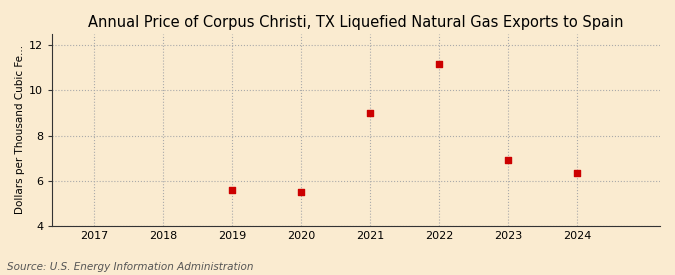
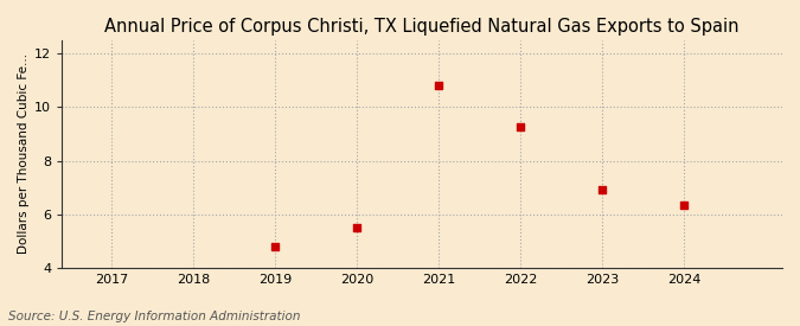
2019: 5.60 -> 4.80
2021: 9.00 -> 10.80
2022: 11.15 -> 9.25
